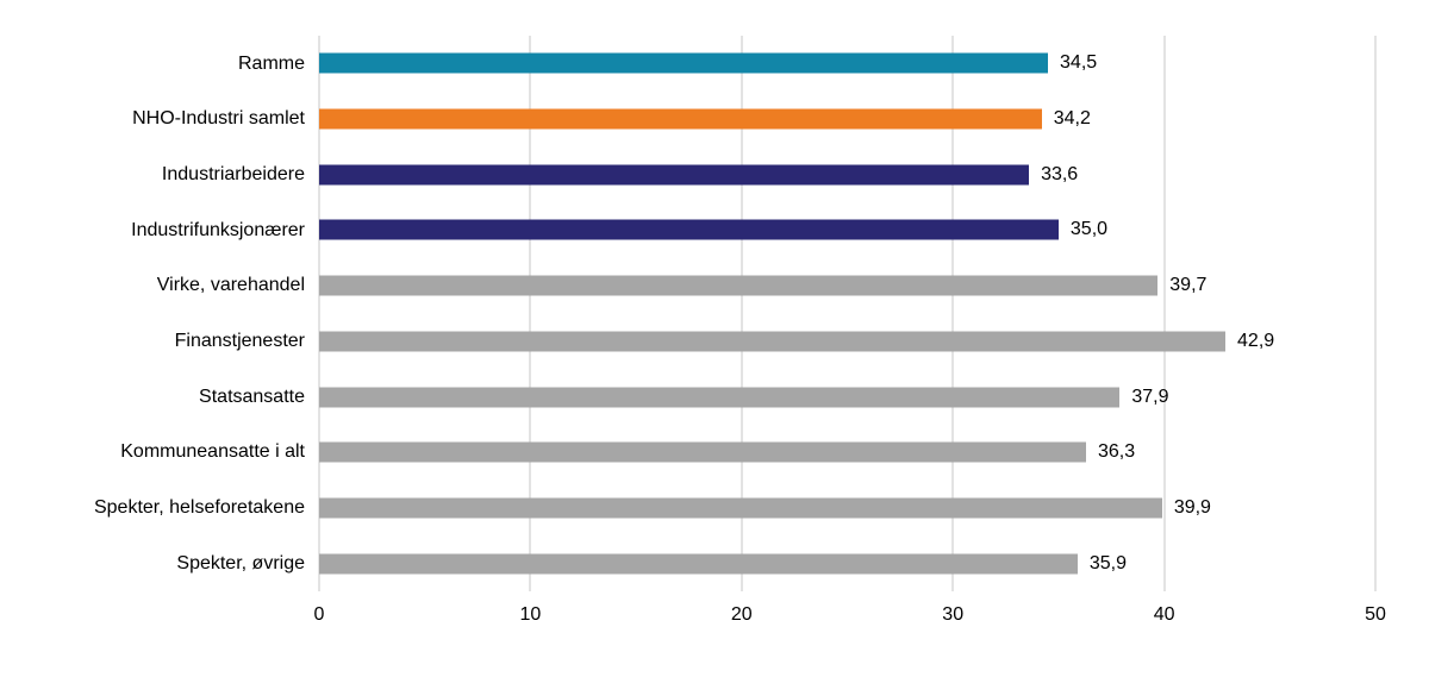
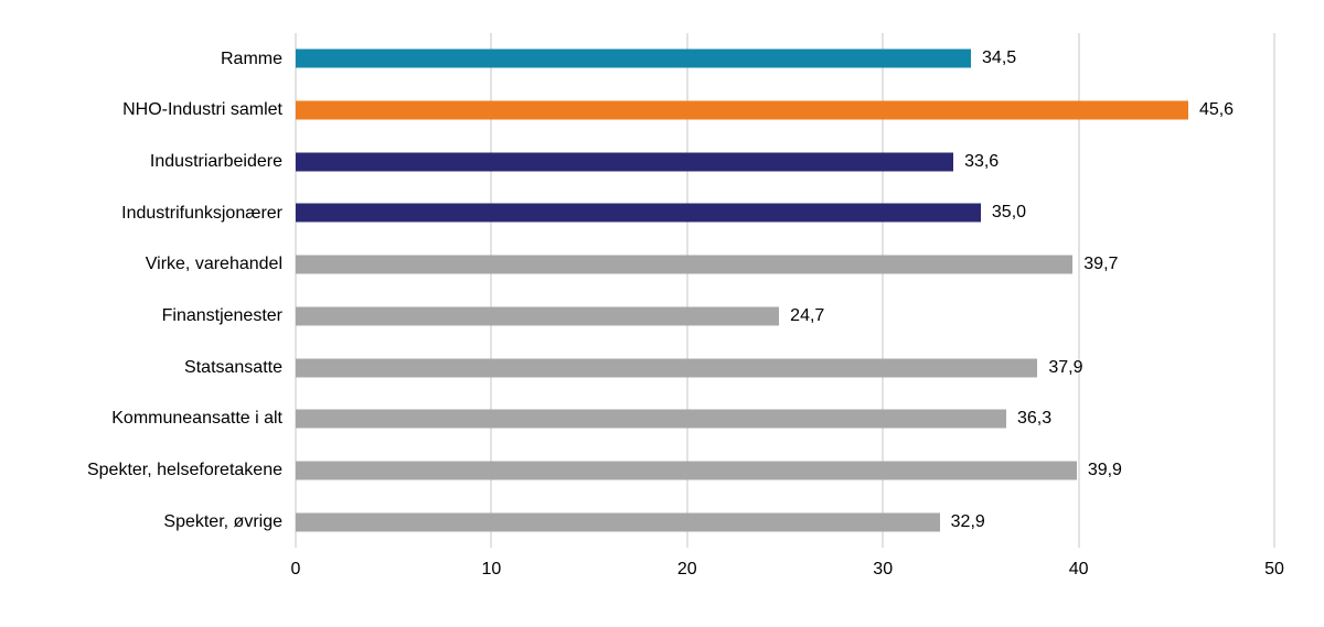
NHO-Industri samlet: 34,2 -> 45,6
Finanstjenester: 42,9 -> 24,7
Spekter, øvrige: 35,9 -> 32,9
